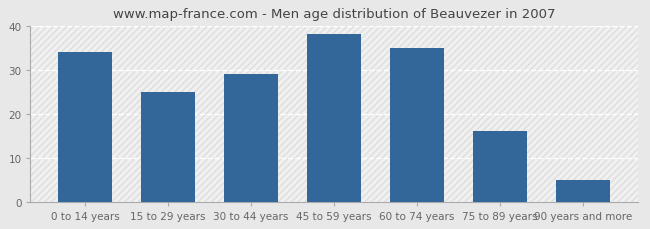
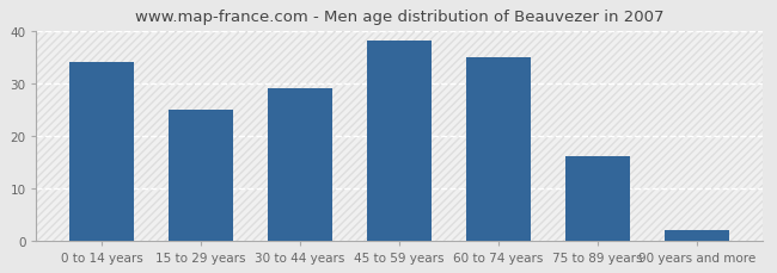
90 years and more: 5 -> 2
